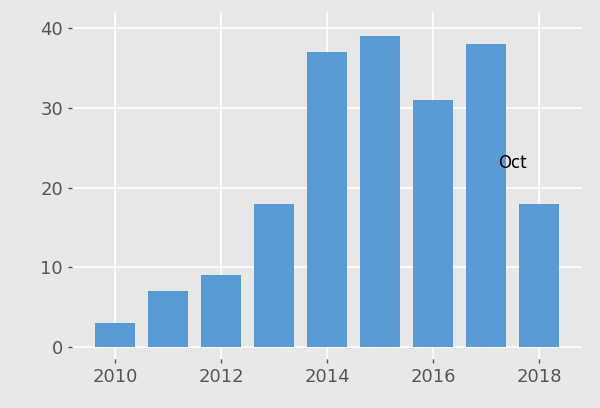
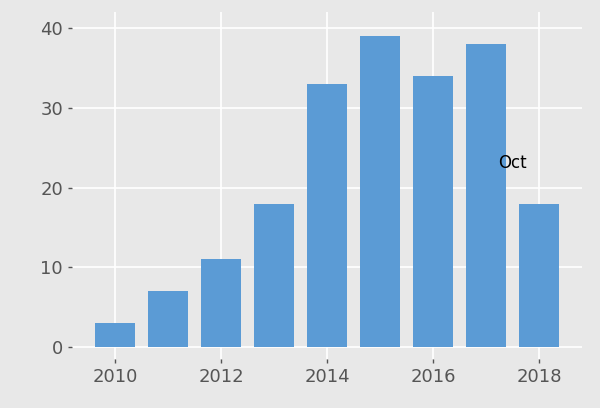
2012: 9 -> 11
2014: 37 -> 33
2016: 31 -> 34
